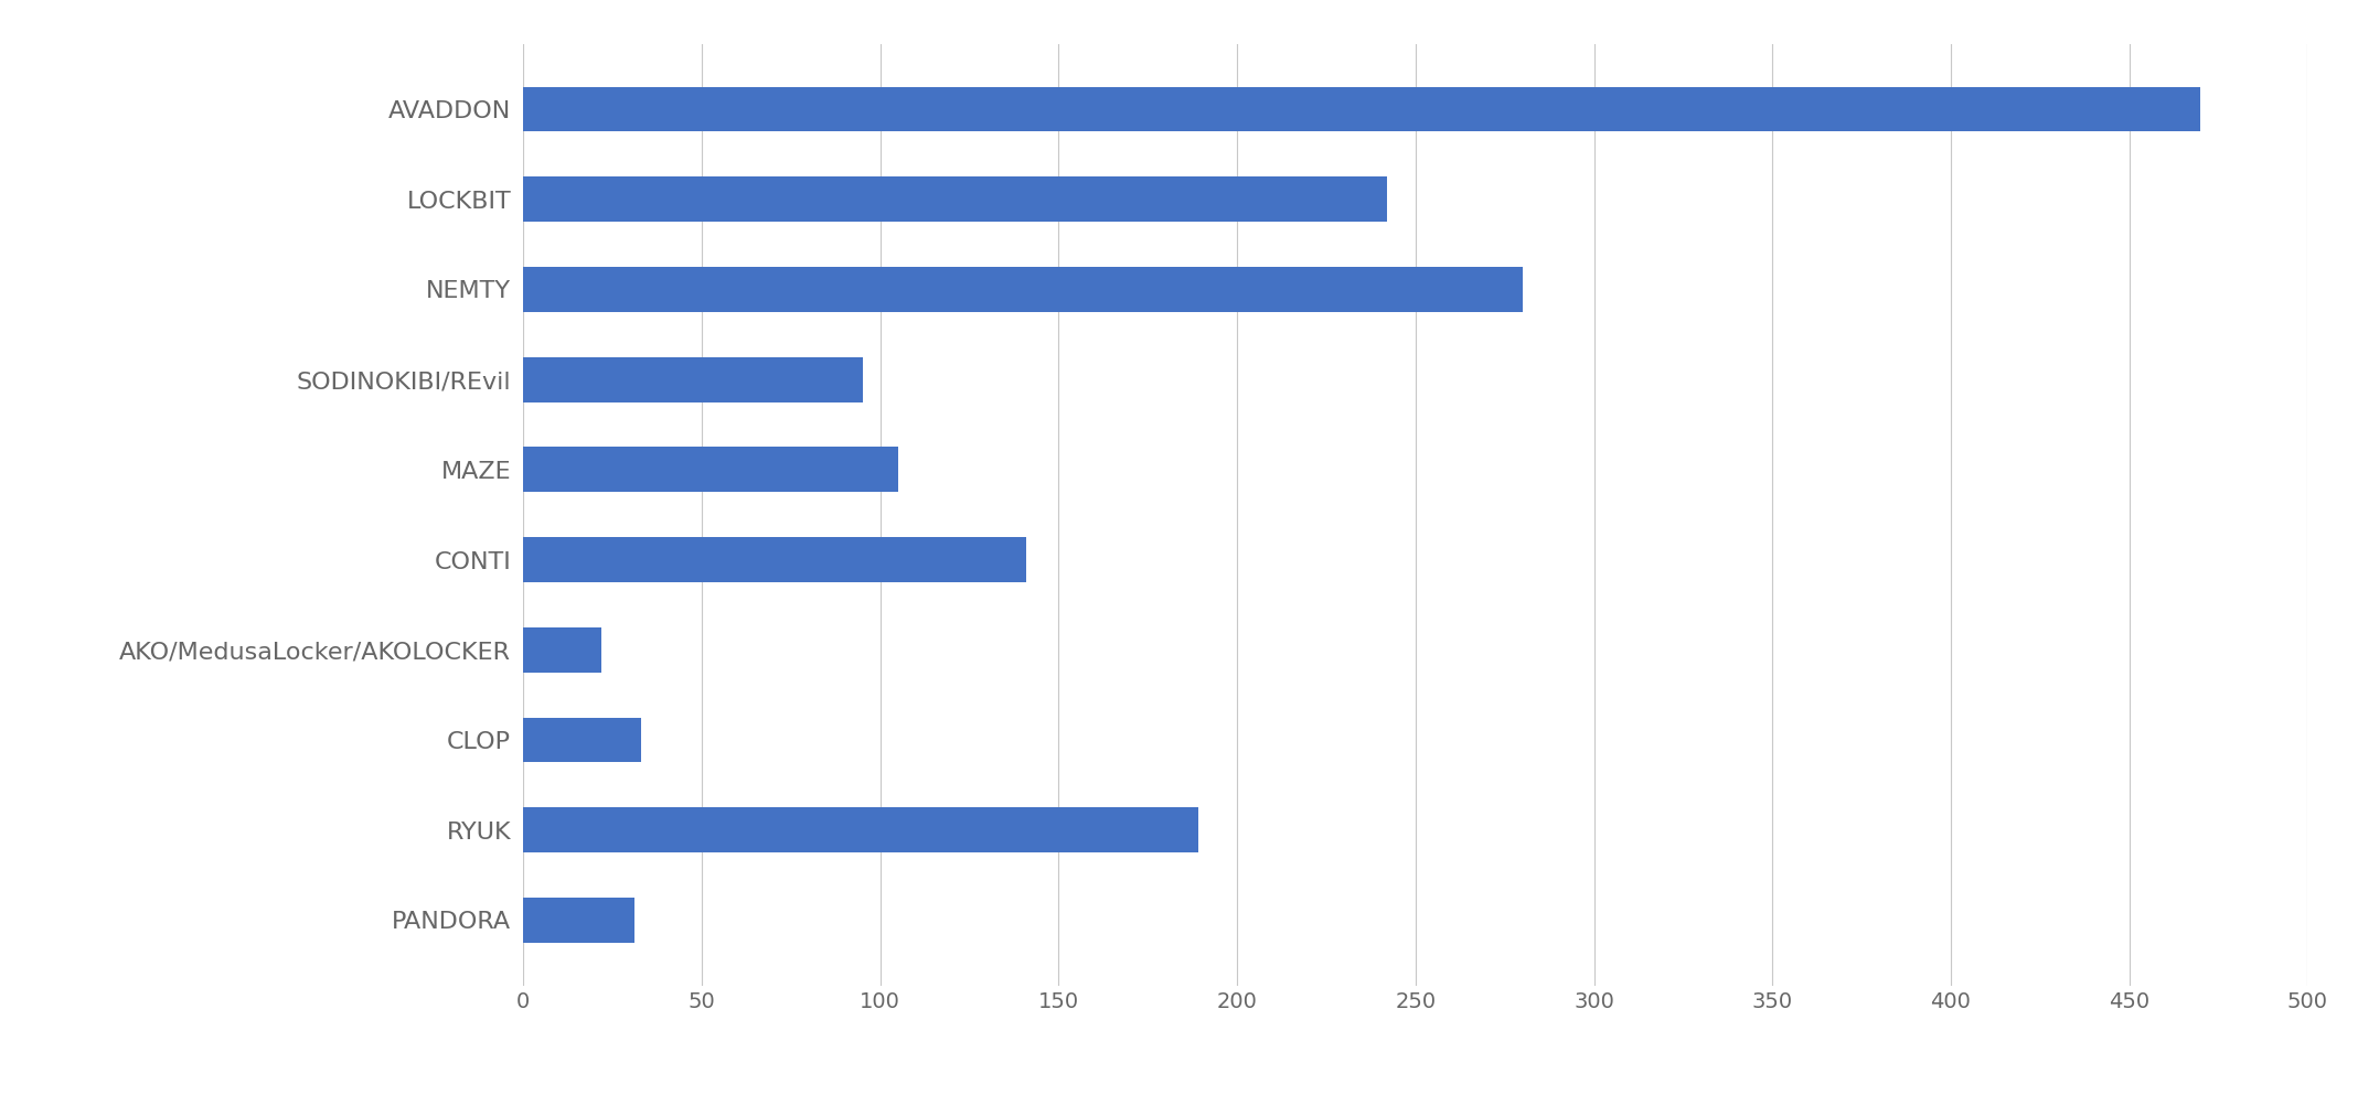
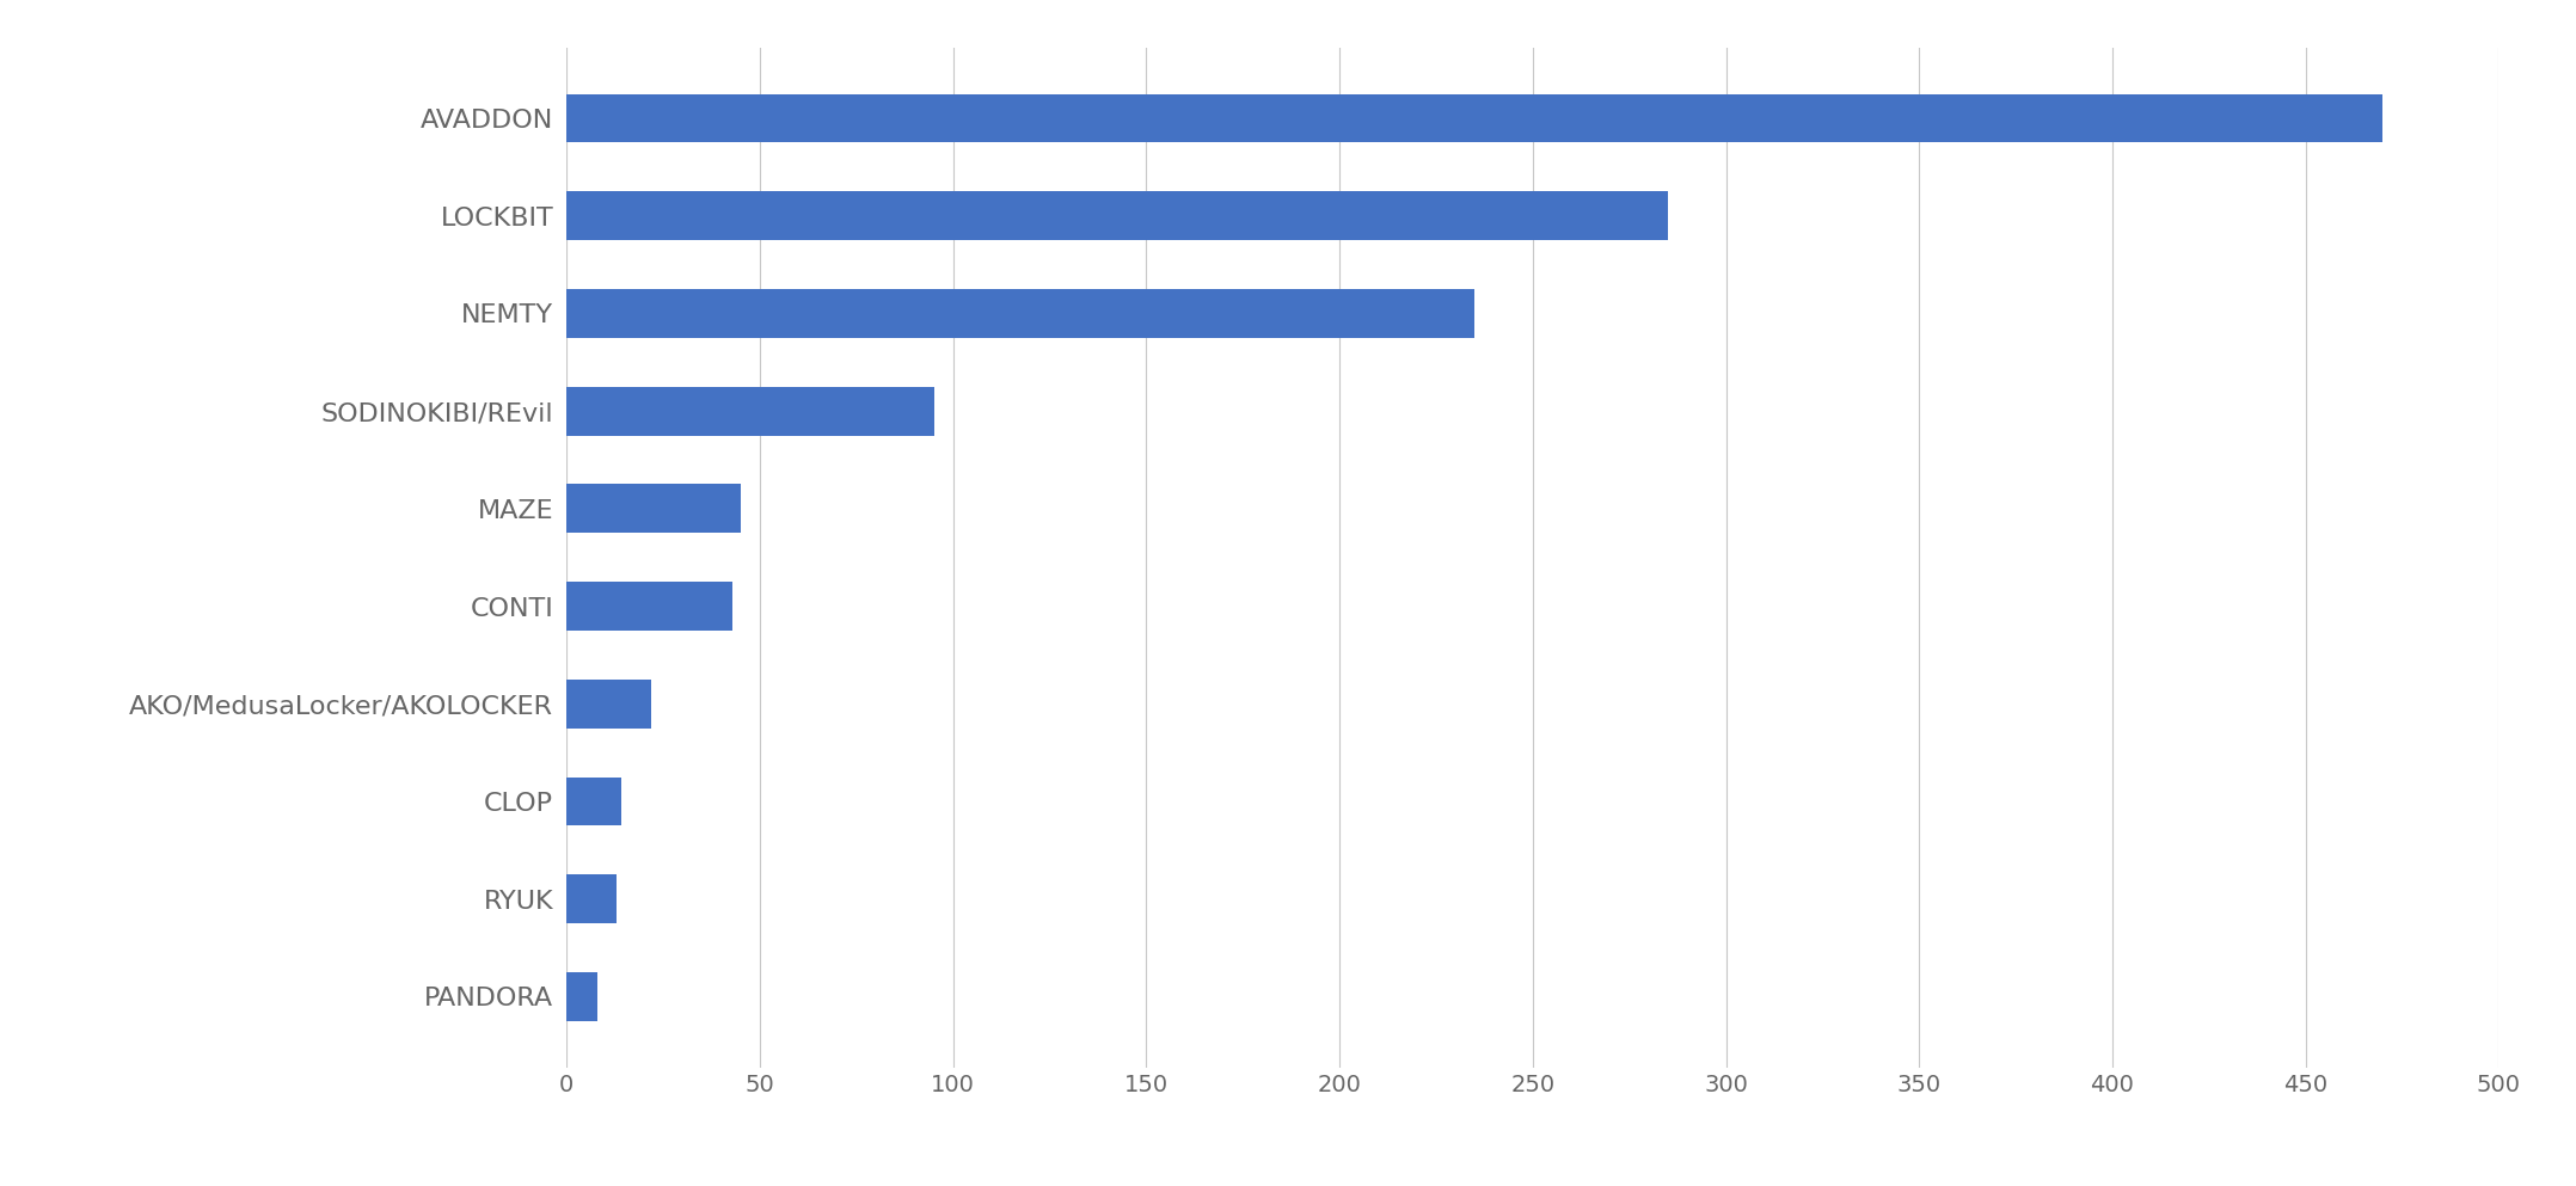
LOCKBIT: 242 -> 285
NEMTY: 280 -> 235
MAZE: 105 -> 45
CONTI: 141 -> 43
CLOP: 33 -> 14
RYUK: 189 -> 13
PANDORA: 31 -> 8
